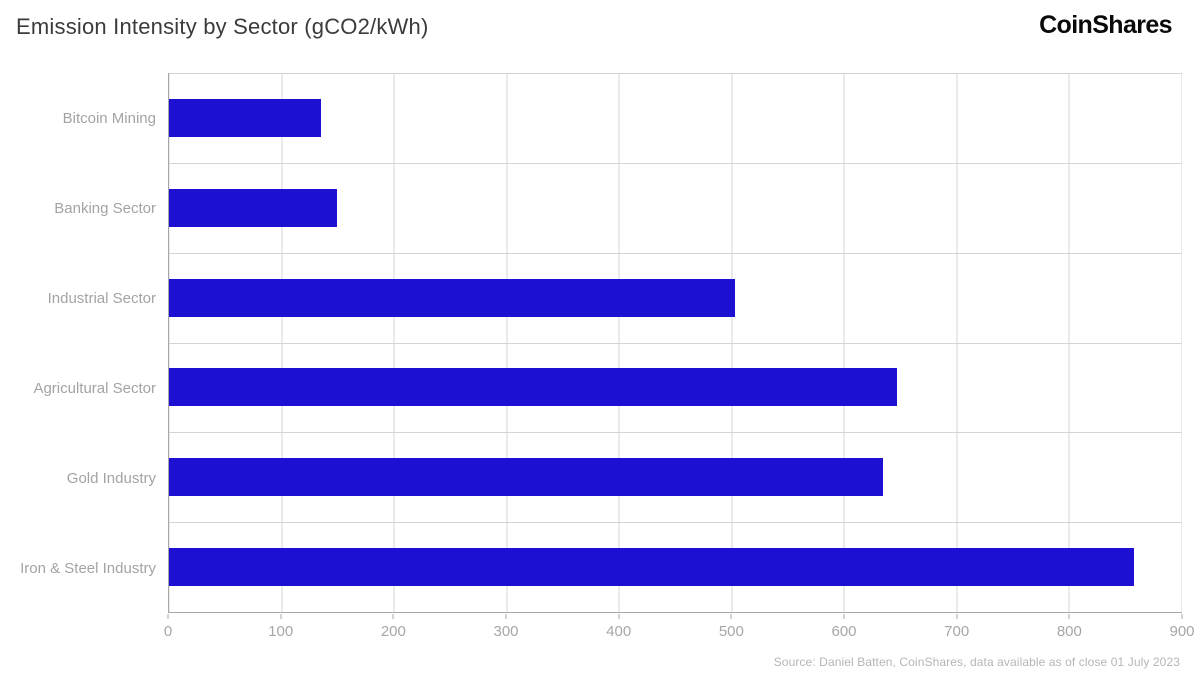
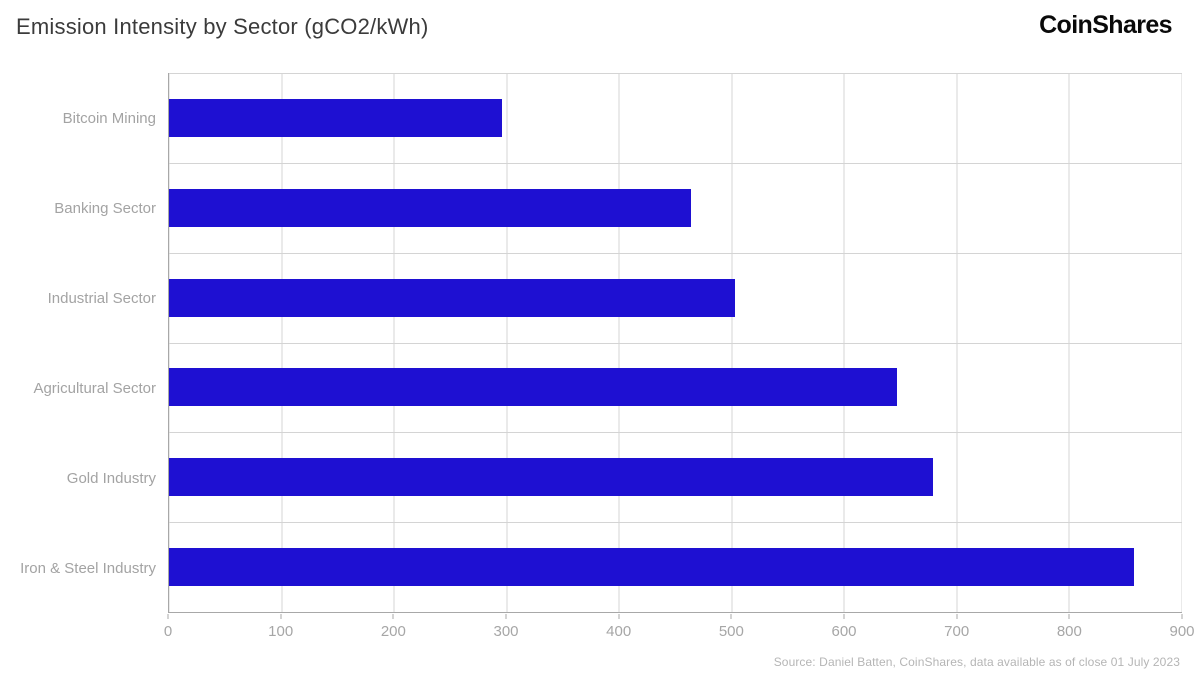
Bitcoin Mining: 135 -> 296
Banking Sector: 149 -> 464
Gold Industry: 634 -> 679
